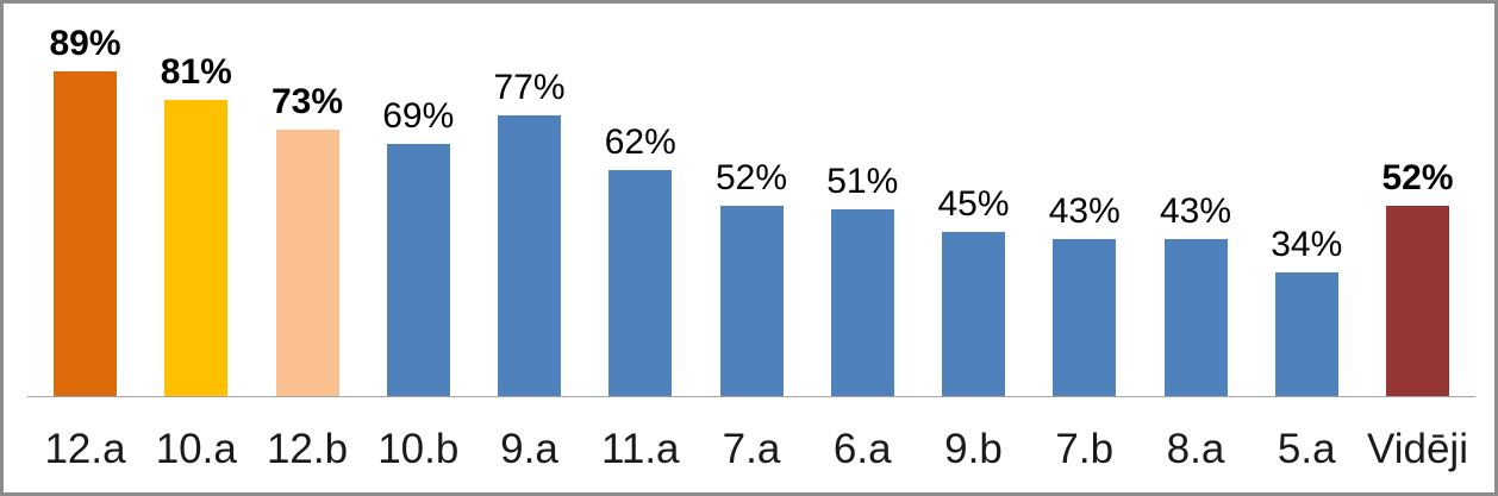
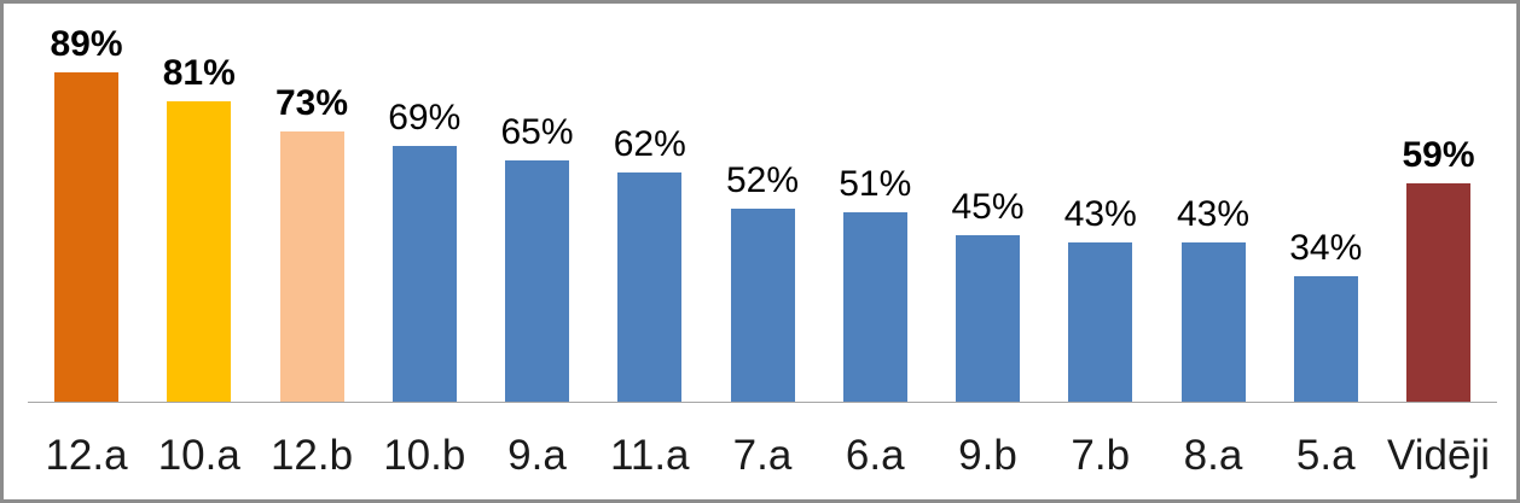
9.a: 77% -> 65%
Vidēji: 52% -> 59%
